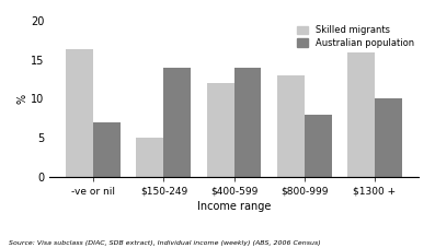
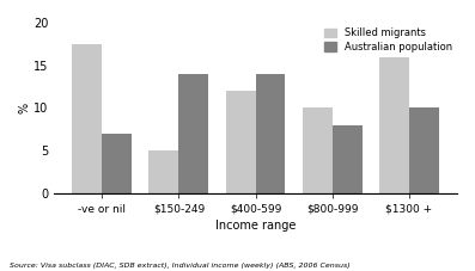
Skilled migrants/-ve or nil: 16.4 -> 17.5
Skilled migrants/$800-999: 13.0 -> 10.0
